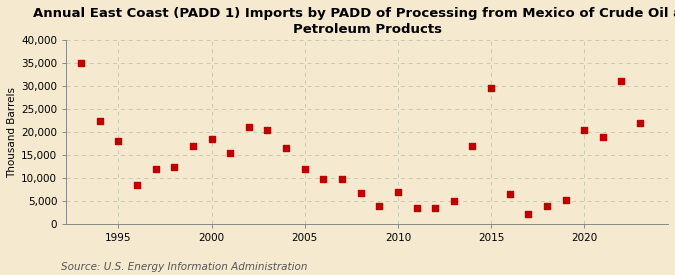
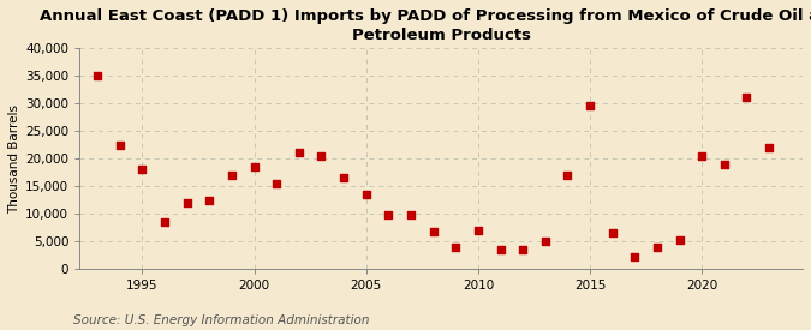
2005: 12,000 -> 13,500
